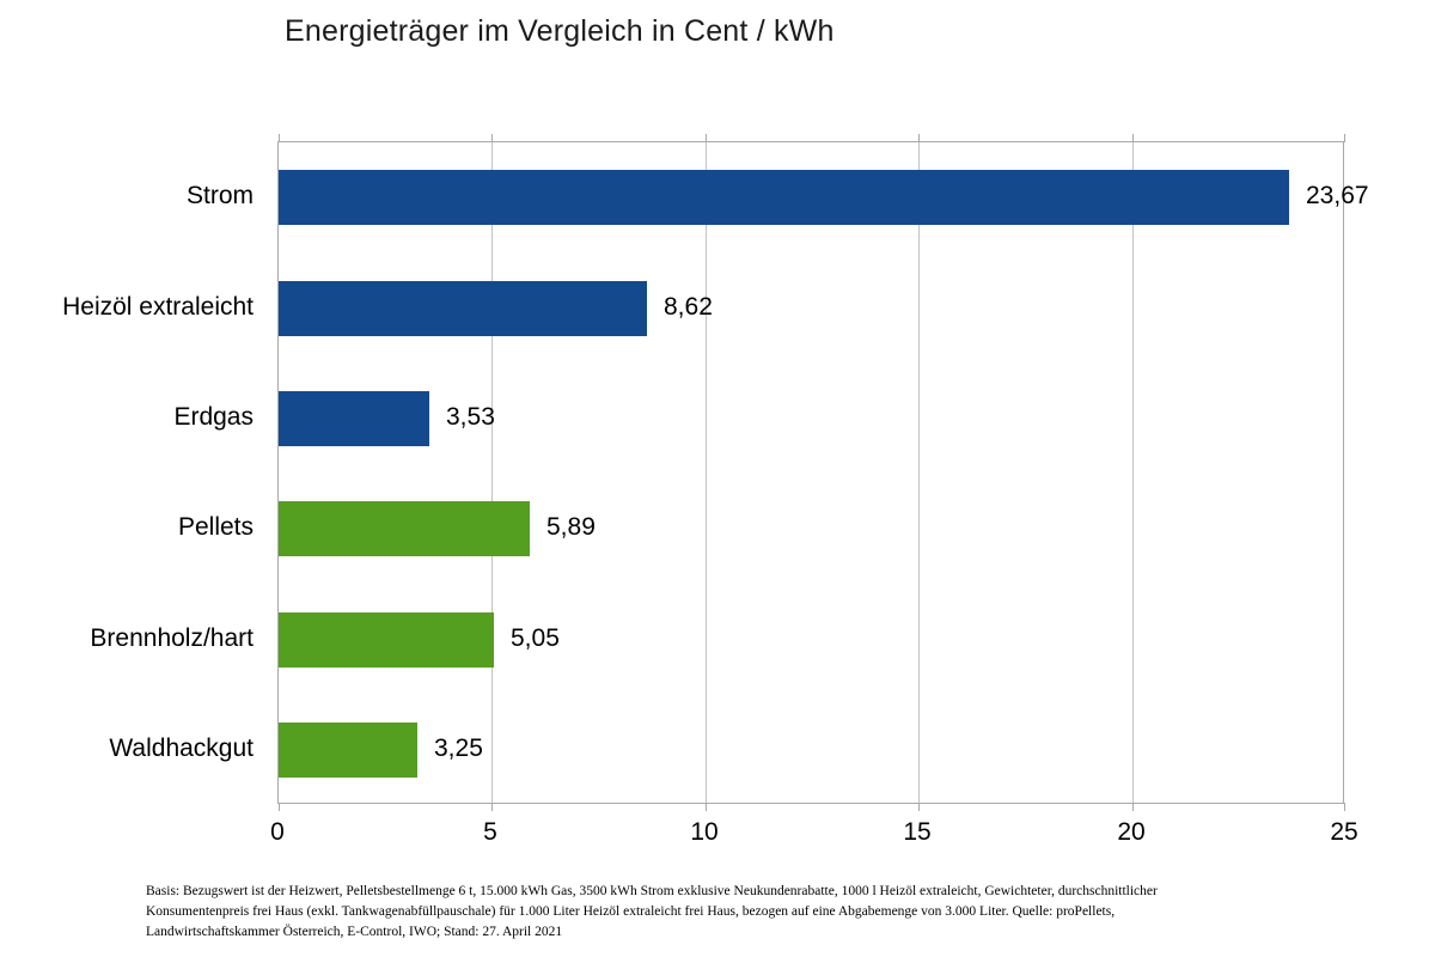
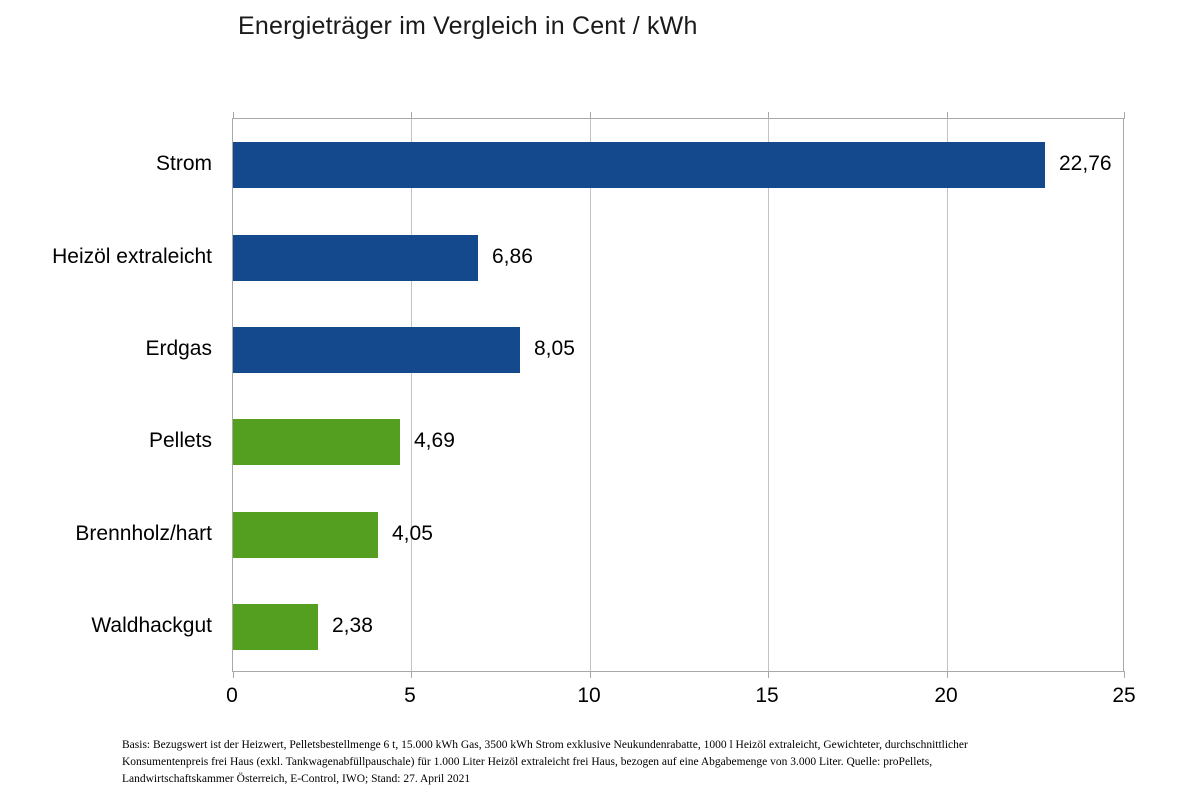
Strom: 23,67 -> 22,76
Heizöl extraleicht: 8,62 -> 6,86
Erdgas: 3,53 -> 8,05
Pellets: 5,89 -> 4,69
Brennholz/hart: 5,05 -> 4,05
Waldhackgut: 3,25 -> 2,38
